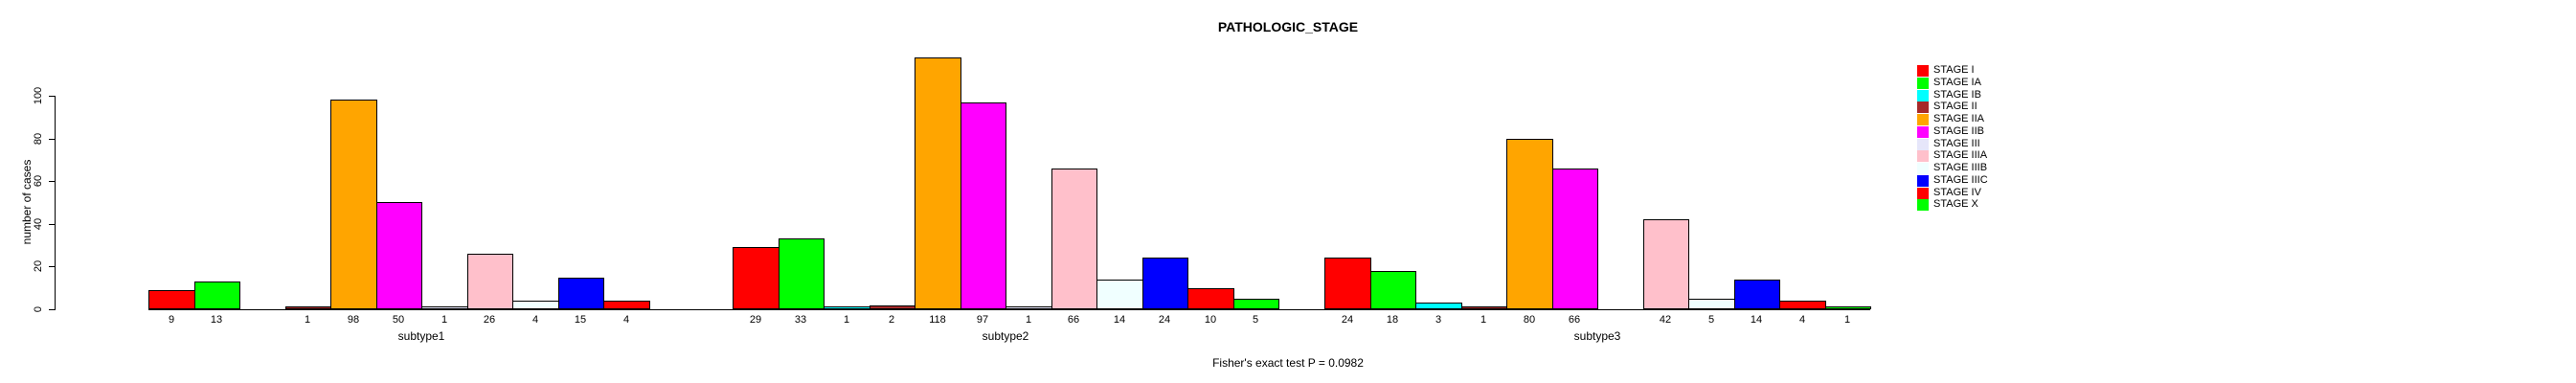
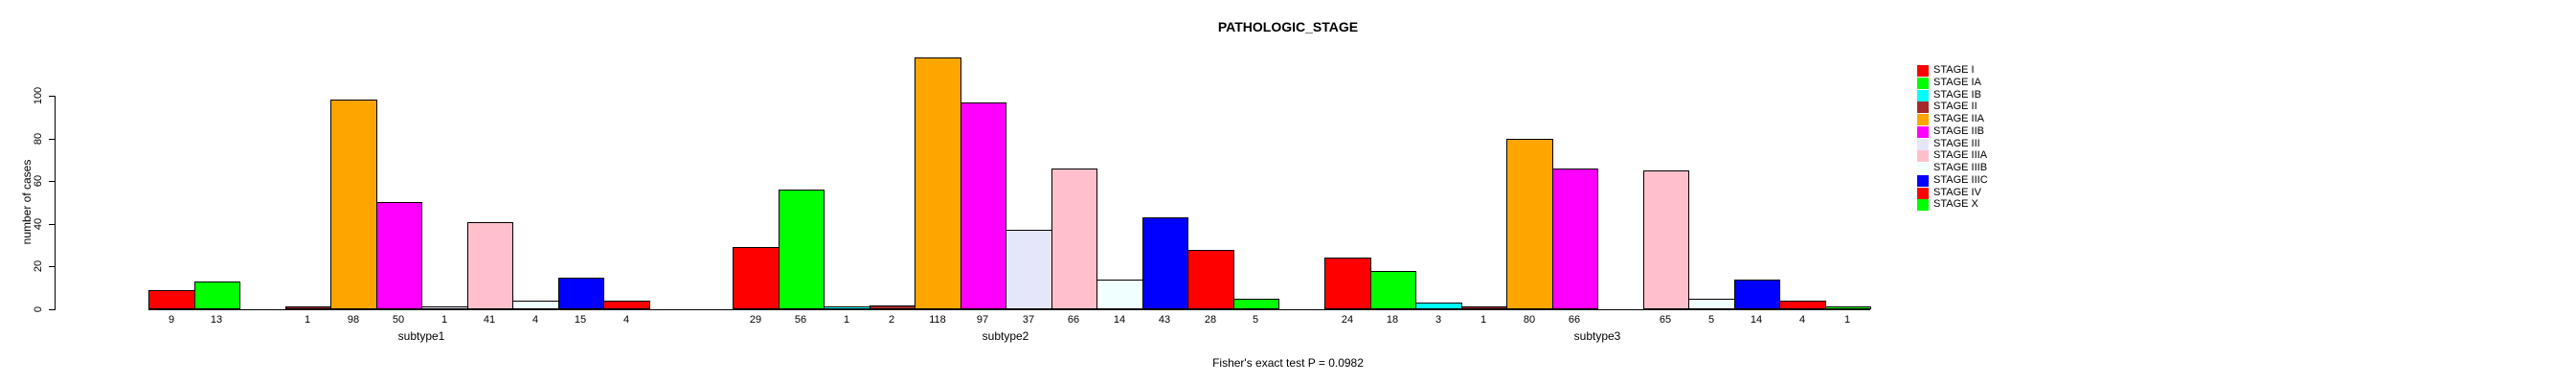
STAGE IIIA/subtype1: 26 -> 41
STAGE IA/subtype2: 33 -> 56
STAGE III/subtype2: 1 -> 37
STAGE IIIC/subtype2: 24 -> 43
STAGE IV/subtype2: 10 -> 28
STAGE IIIA/subtype3: 42 -> 65
